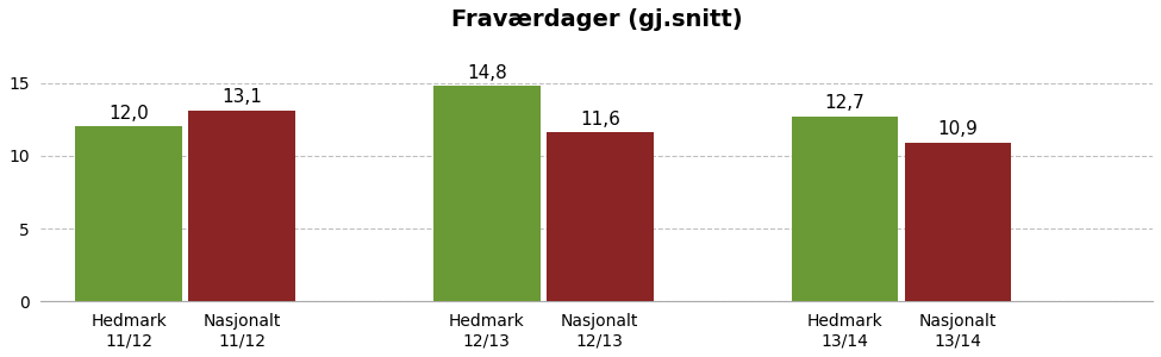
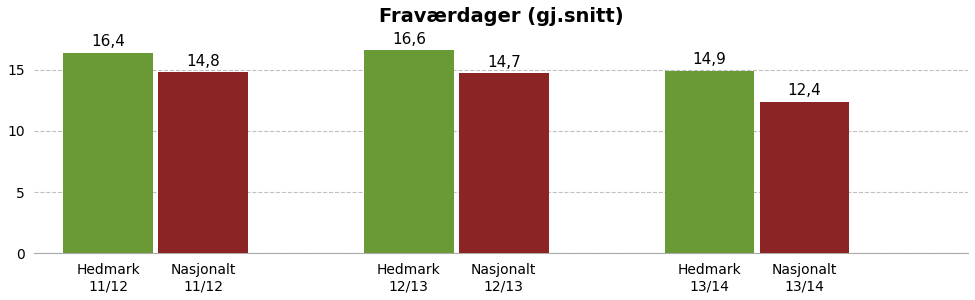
Hedmark 11/12: 12,0 -> 16,4
Nasjonalt 11/12: 13,1 -> 14,8
Hedmark 12/13: 14,8 -> 16,6
Nasjonalt 12/13: 11,6 -> 14,7
Hedmark 13/14: 12,7 -> 14,9
Nasjonalt 13/14: 10,9 -> 12,4
